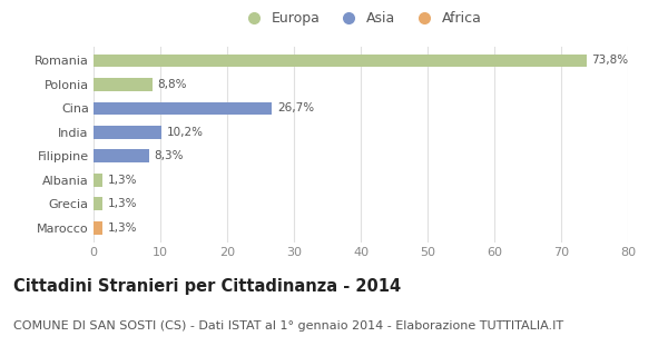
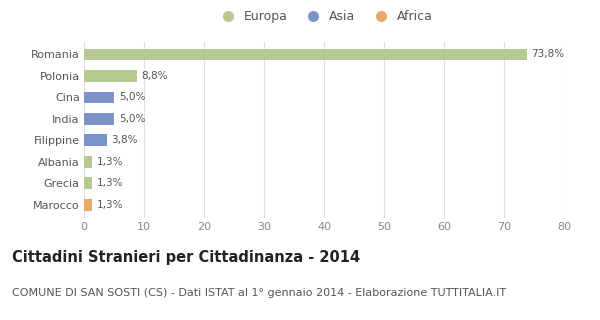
Cina: 26,7% -> 5,0%
India: 10,2% -> 5,0%
Filippine: 8,3% -> 3,8%
